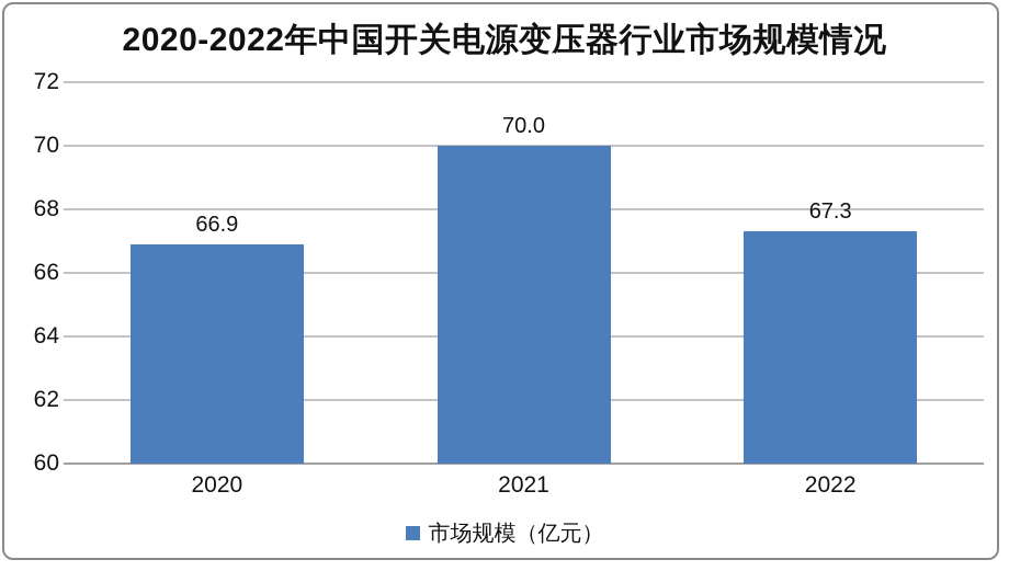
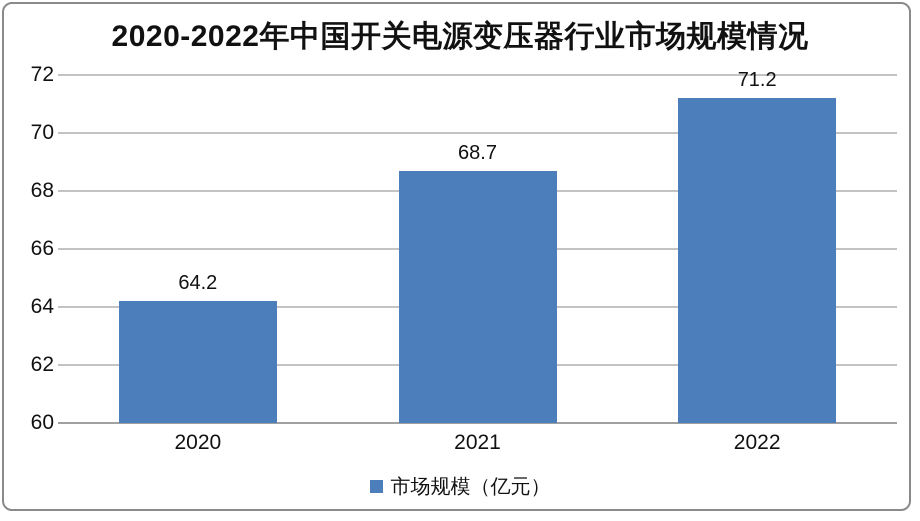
2020: 66.9 -> 64.2
2021: 70.0 -> 68.7
2022: 67.3 -> 71.2
